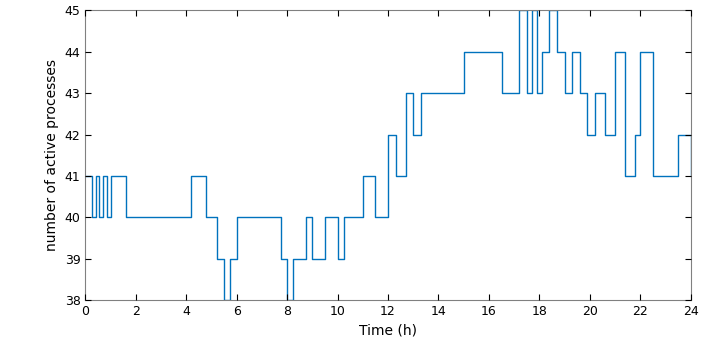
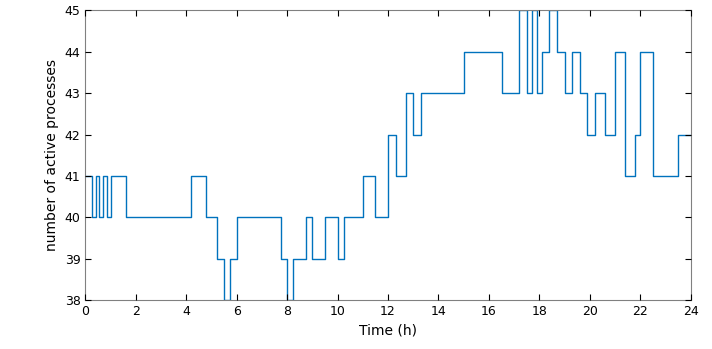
24: 41 -> 42
